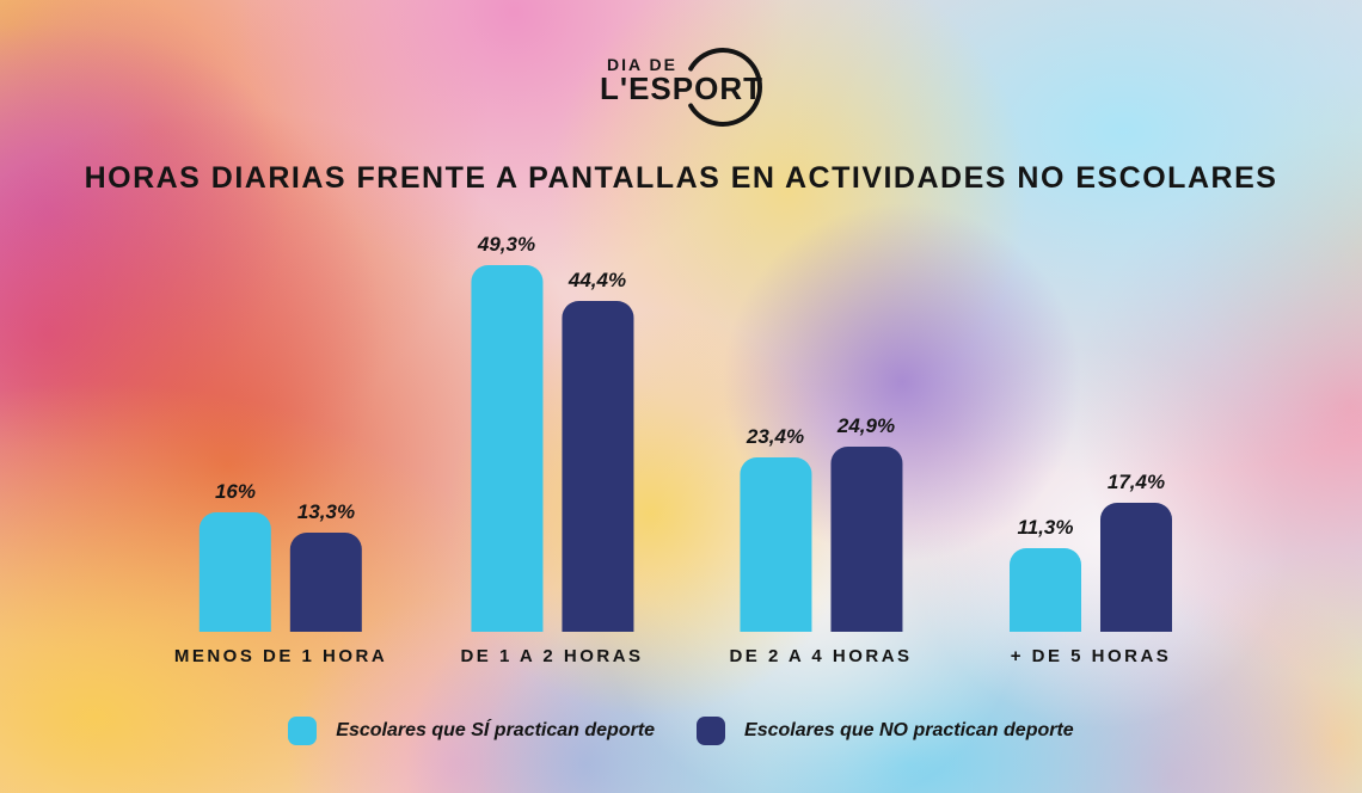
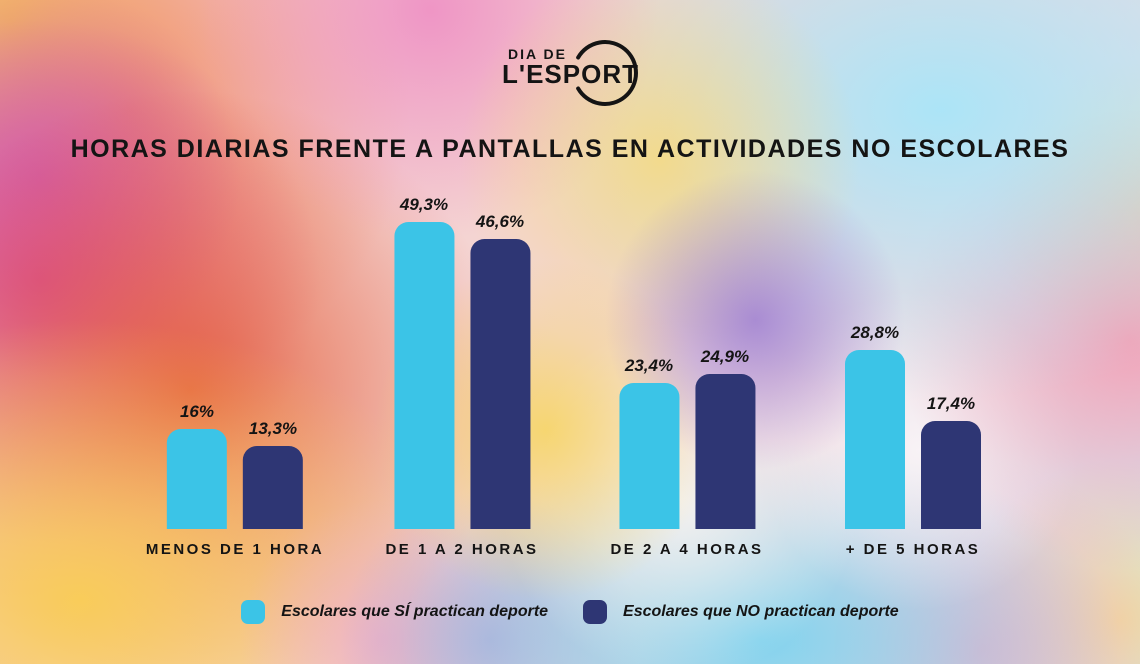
Escolares que NO practican deporte/DE 1 A 2 HORAS: 44,4% -> 46,6%
Escolares que SÍ practican deporte/+ DE 5 HORAS: 11,3% -> 28,8%
